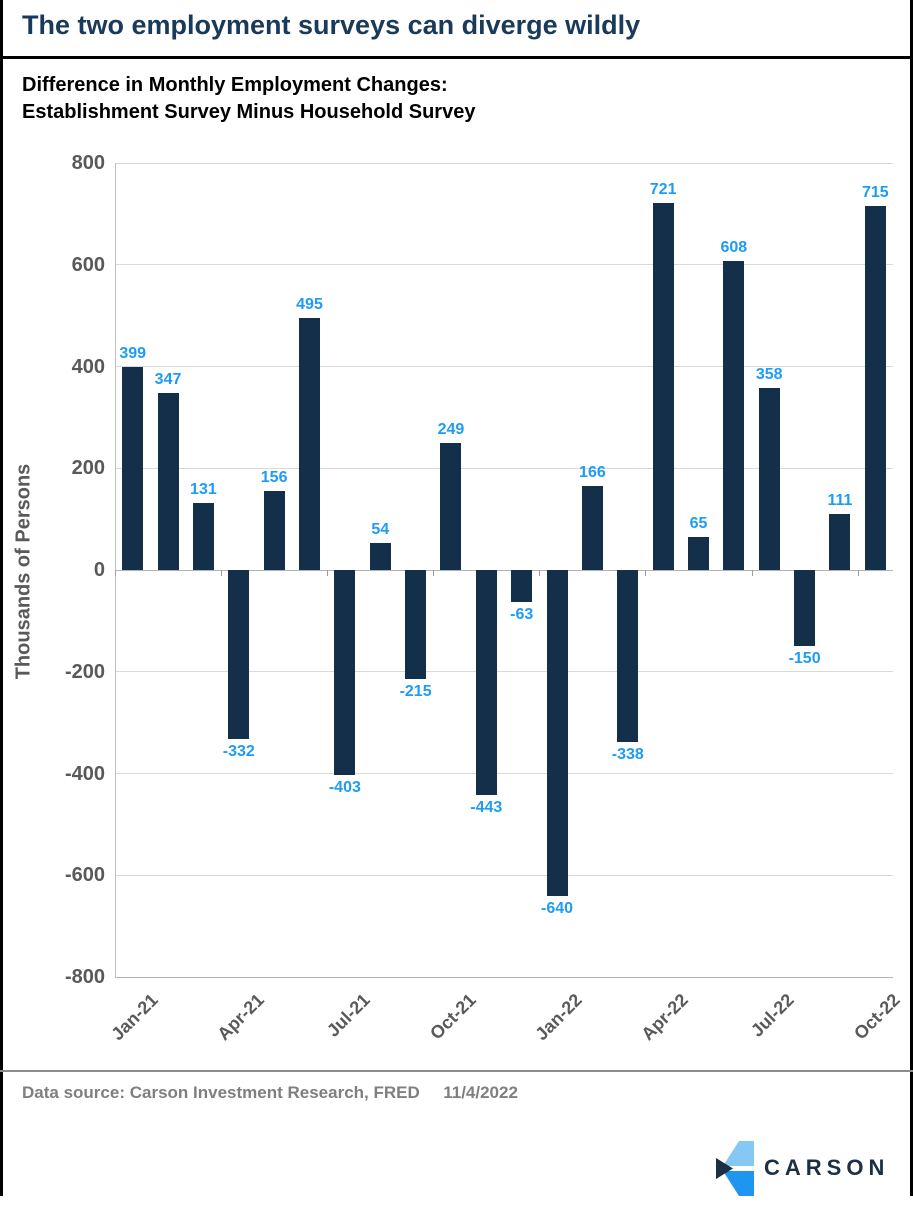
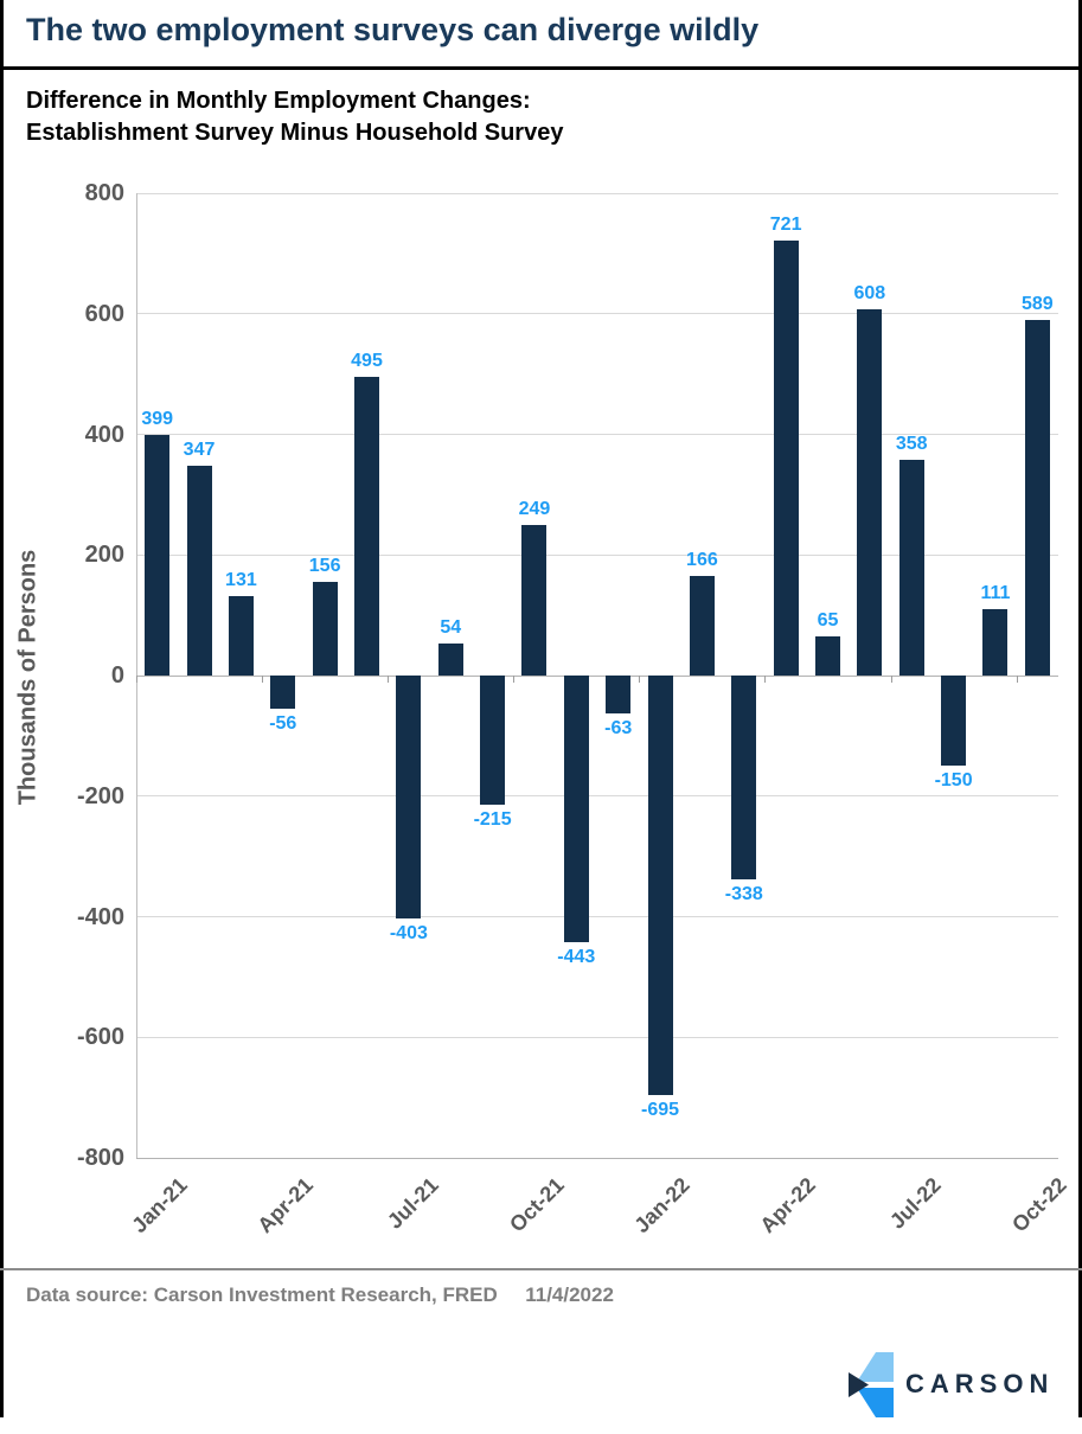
Apr-21: -332 -> -56
Jan-22: -640 -> -695
Oct-22: 715 -> 589
